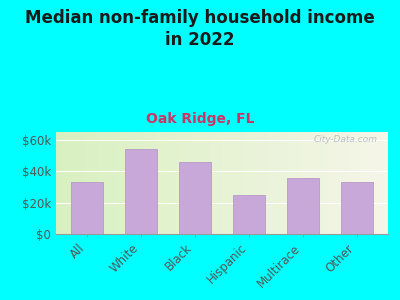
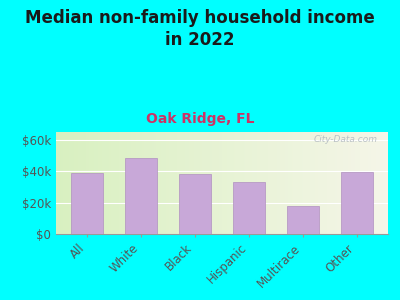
All: $33k -> $39k
White: $54k -> $48k
Black: $46k -> $38k
Hispanic: $25k -> $33k
Multirace: $36k -> $18k
Other: $33k -> $40k
